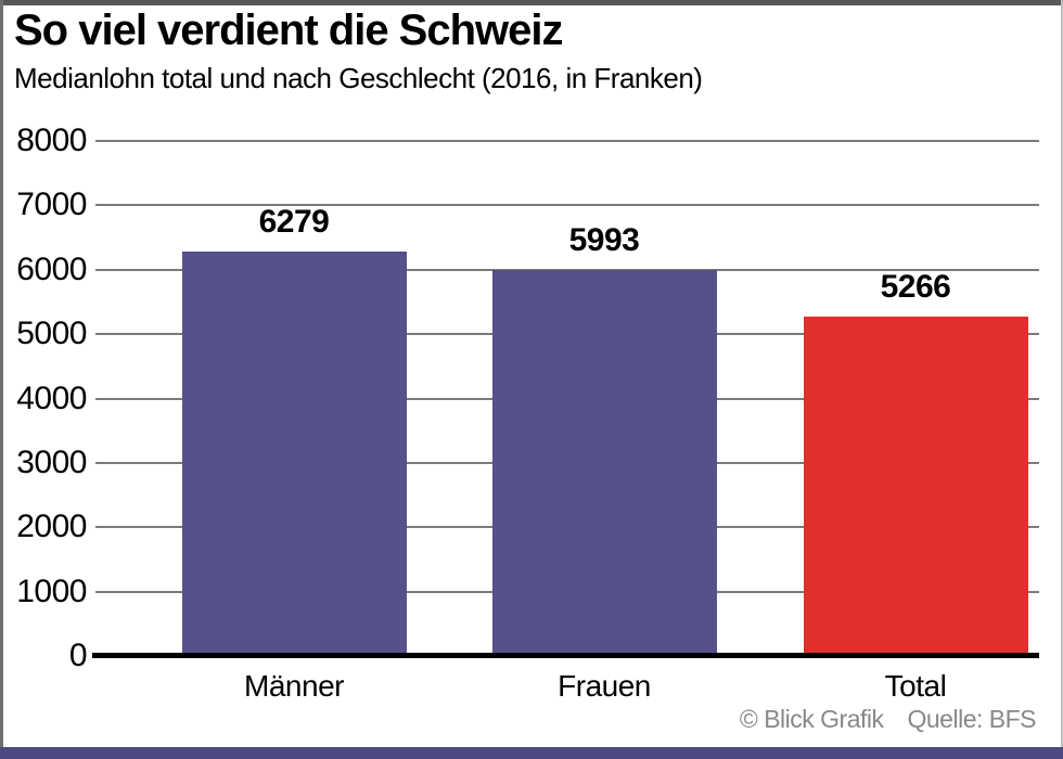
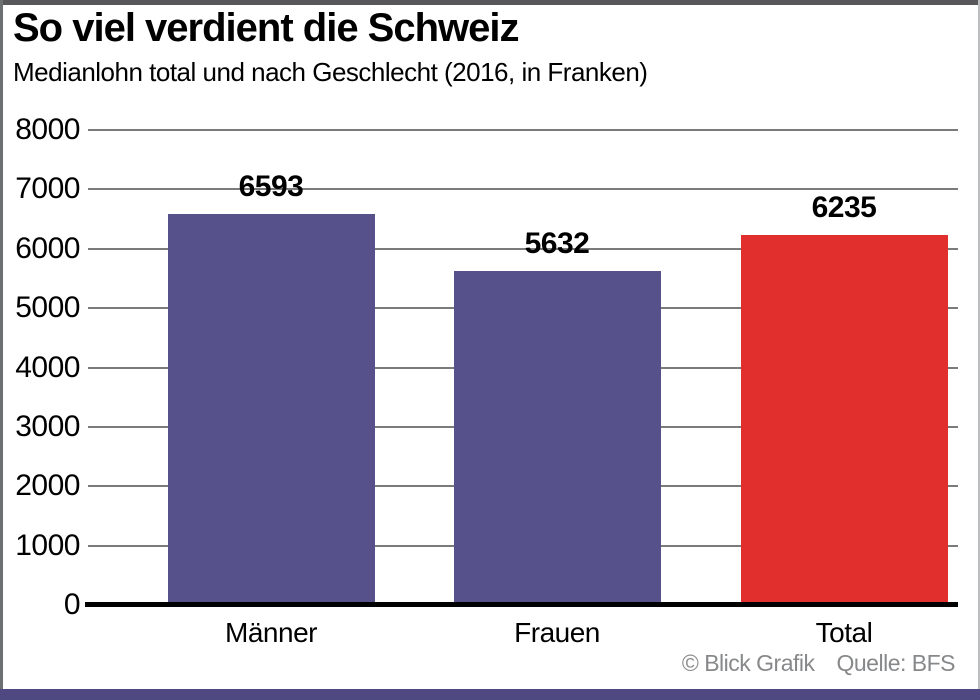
Männer: 6279 -> 6593
Frauen: 5993 -> 5632
Total: 5266 -> 6235
